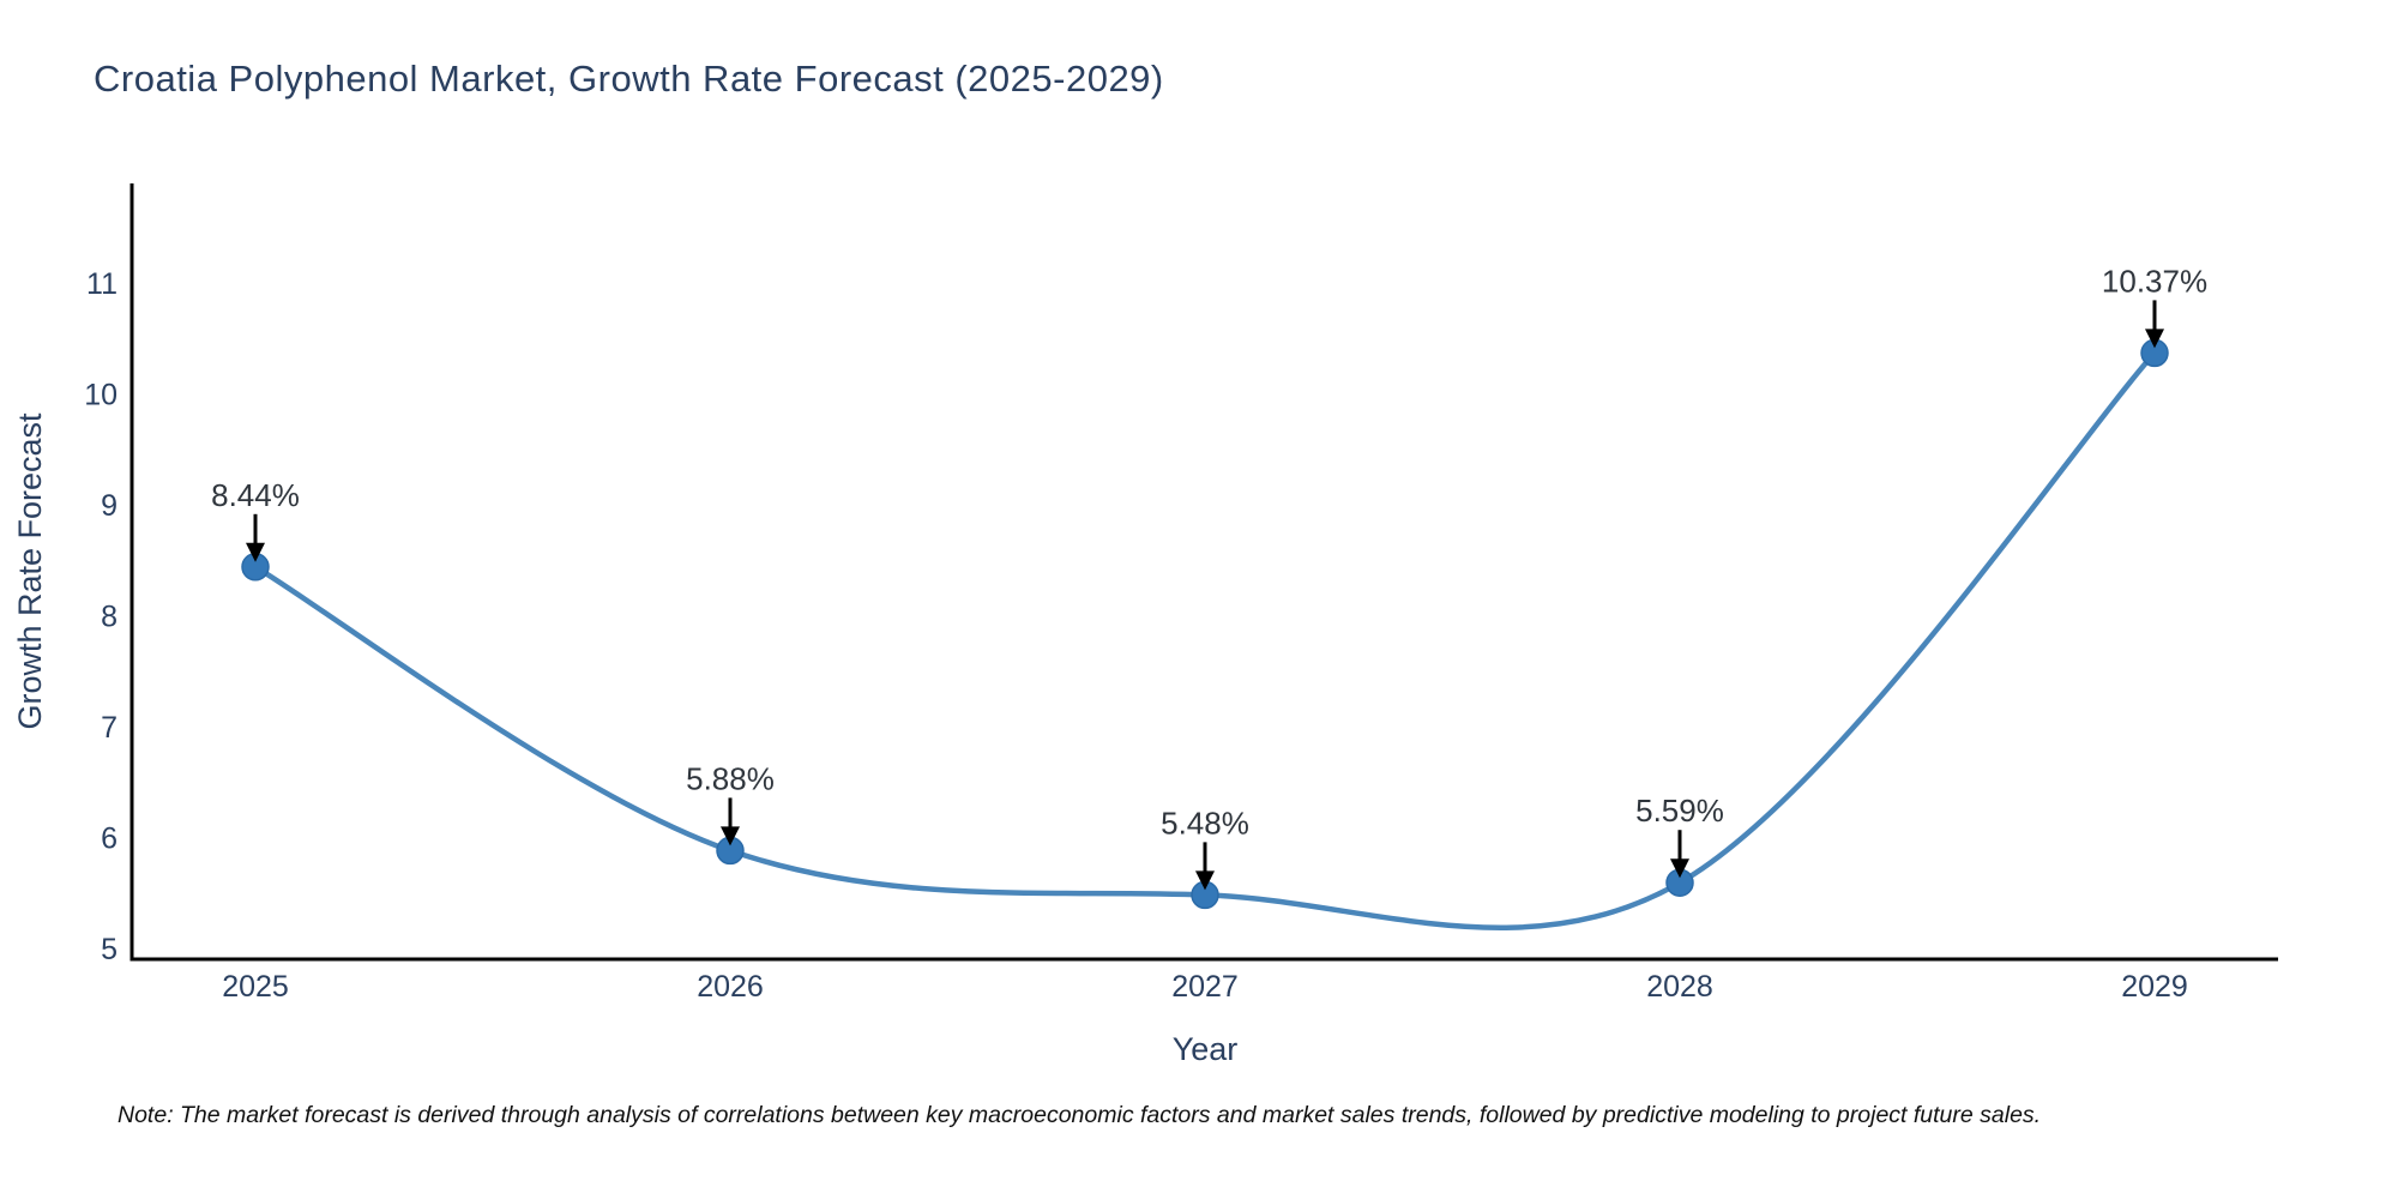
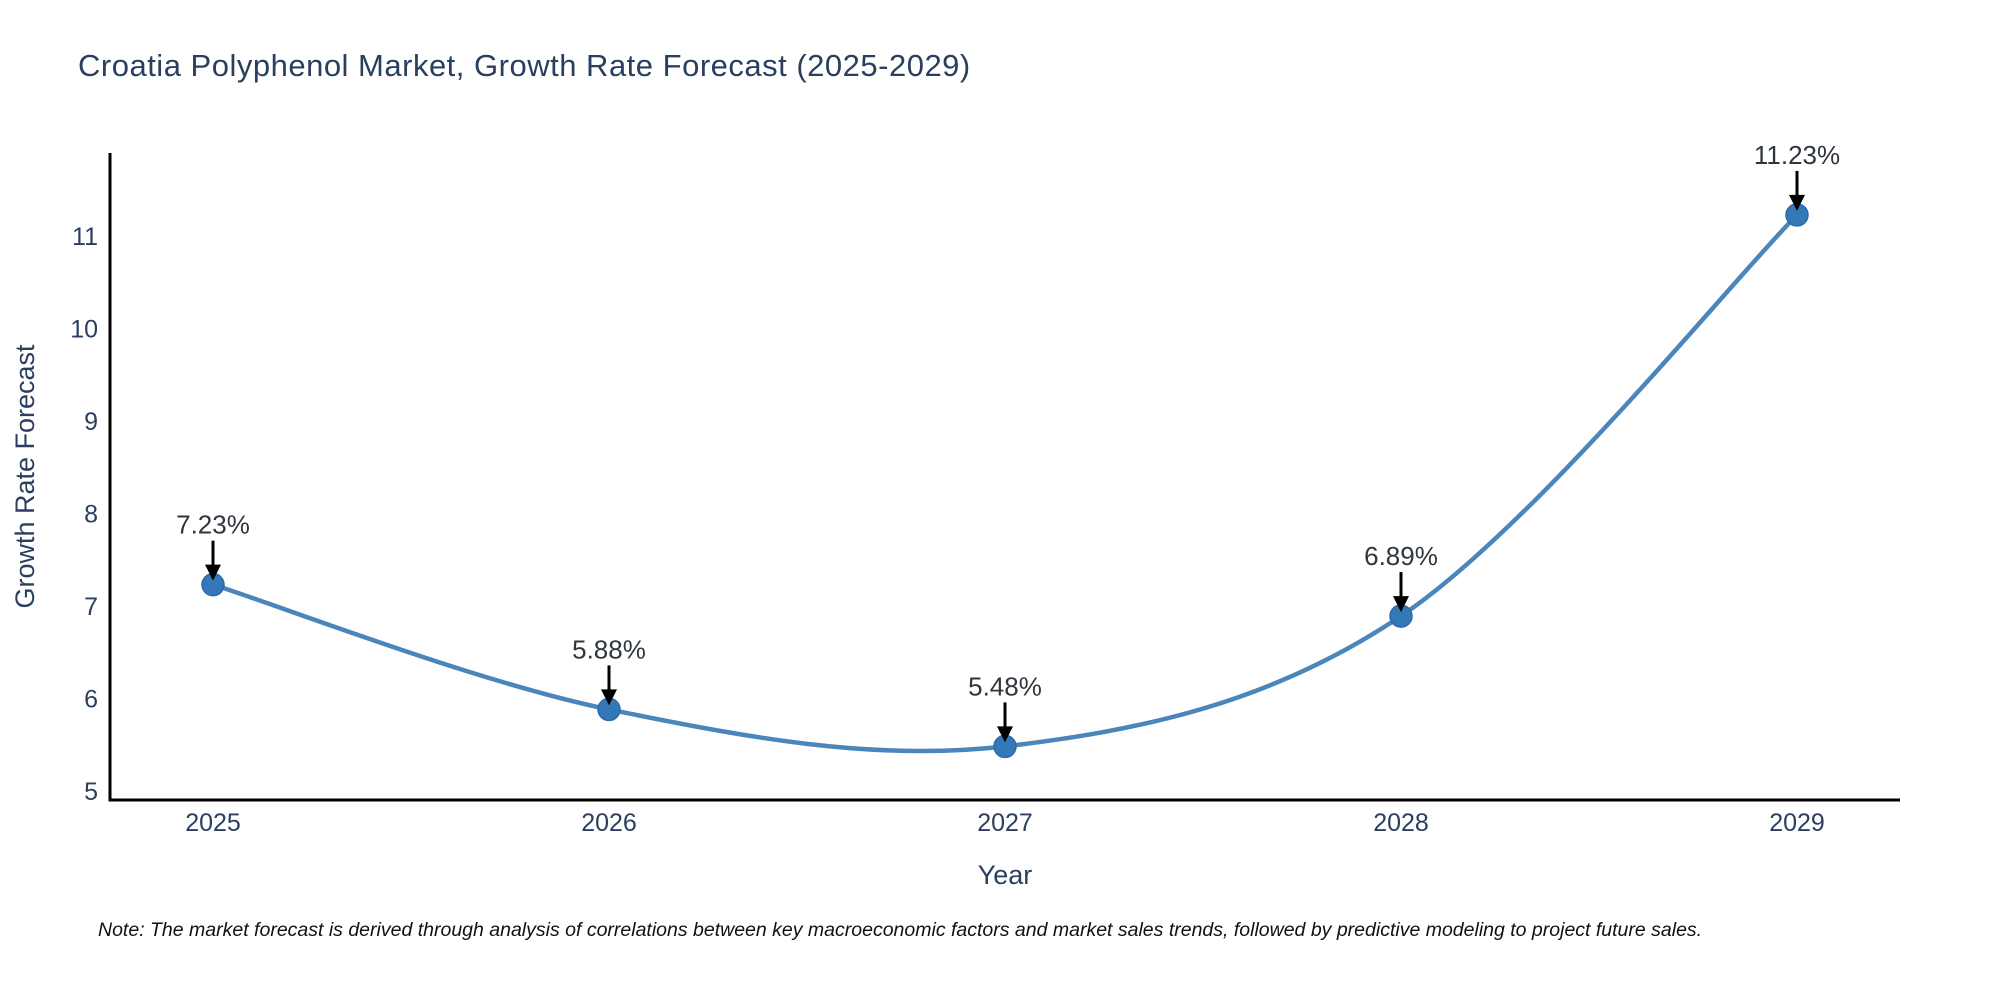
2025: 8.44% -> 7.23%
2028: 5.59% -> 6.89%
2029: 10.37% -> 11.23%
